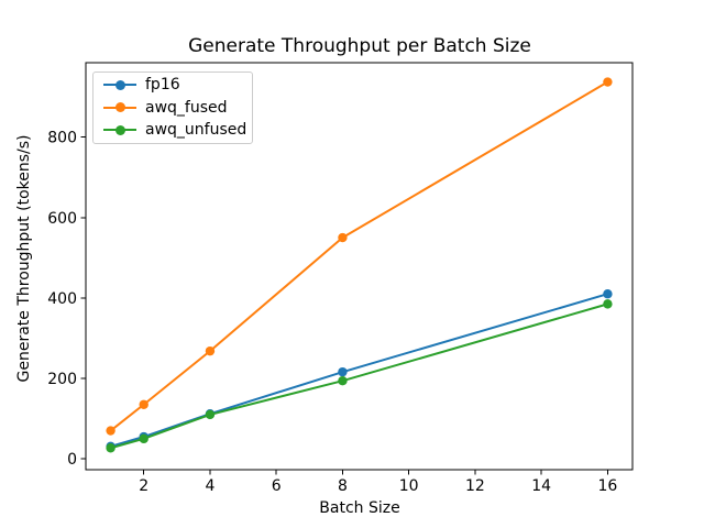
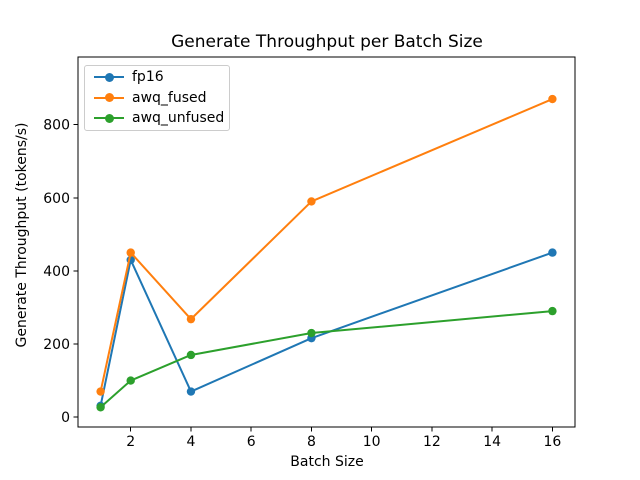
fp16/2: 60 -> 430
awq_fused/2: 140 -> 450
awq_unfused/2: 50 -> 100
fp16/4: 110 -> 70
awq_unfused/4: 110 -> 170
awq_fused/8: 550 -> 590
awq_unfused/8: 190 -> 230
fp16/16: 410 -> 450
awq_fused/16: 940 -> 870
awq_unfused/16: 380 -> 290
